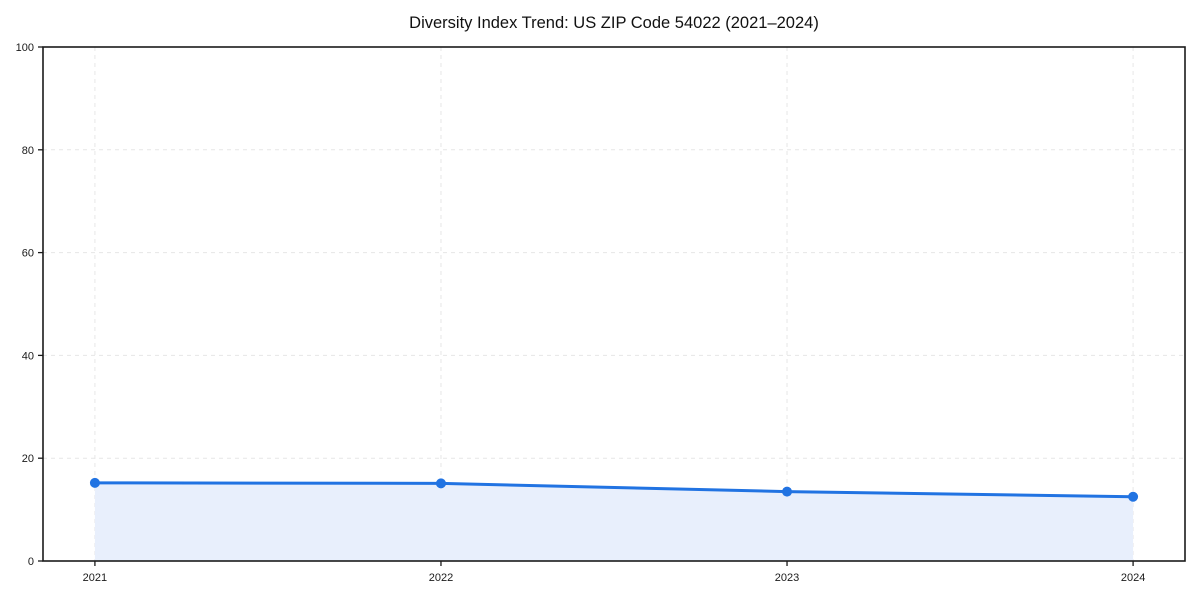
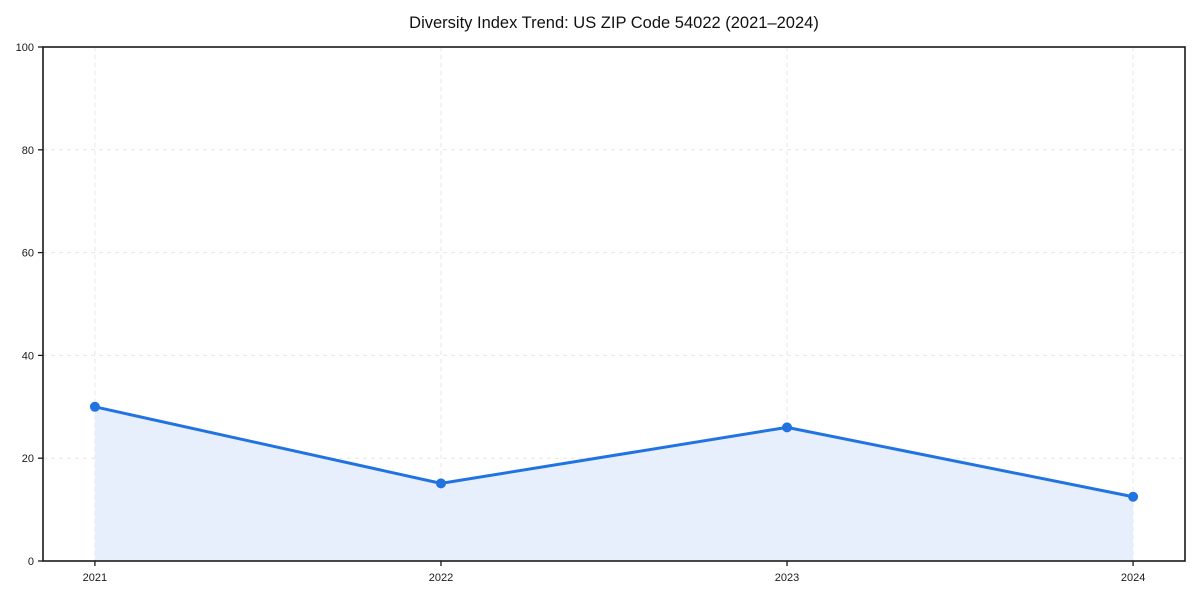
2021: 15 -> 30
2023: 14 -> 26
